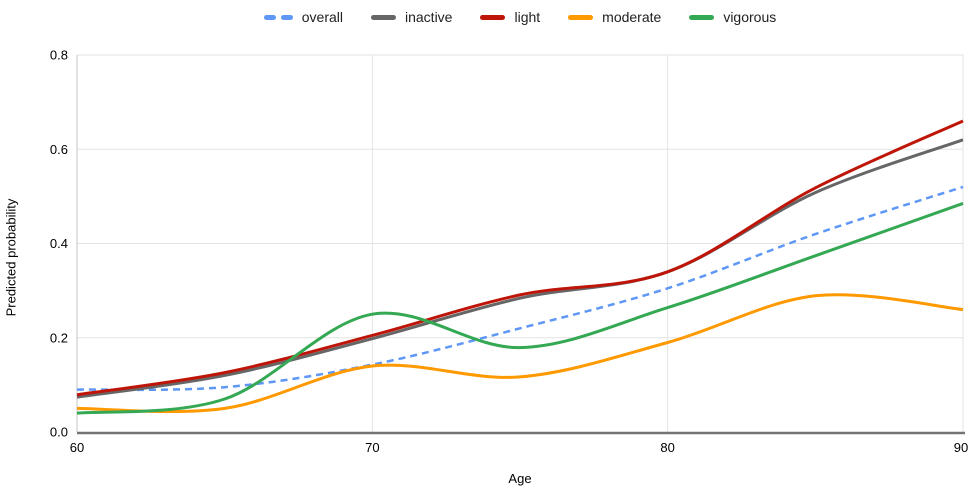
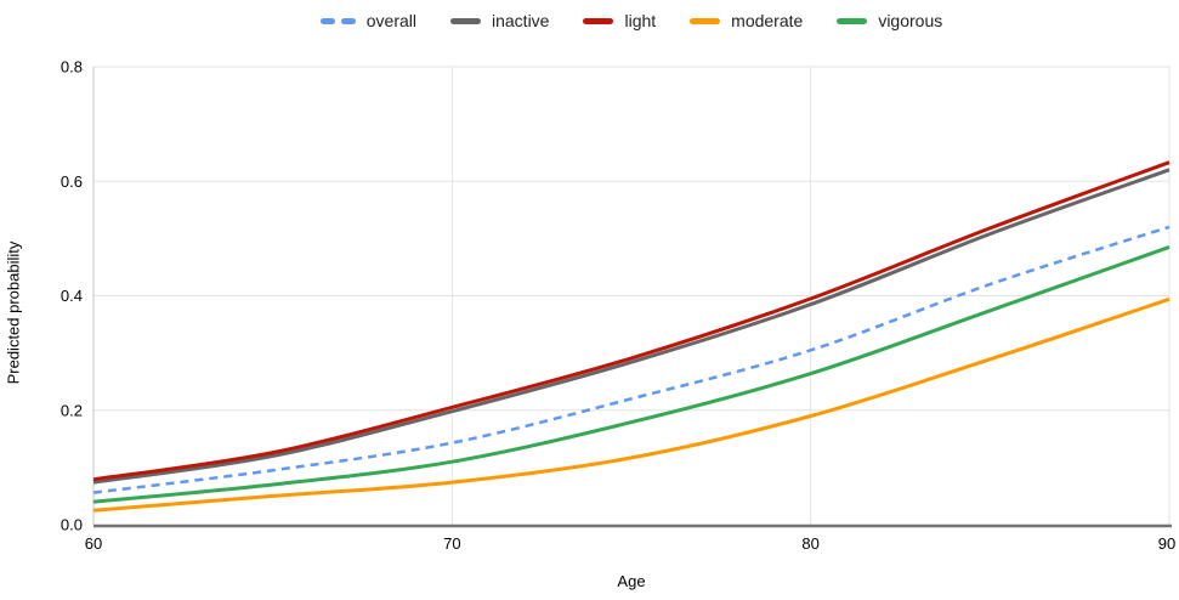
overall/60: 0.09 -> 0.06
moderate/60: 0.05 -> 0.03
moderate/70: 0.14 -> 0.07
vigorous/70: 0.25 -> 0.11
inactive/80: 0.34 -> 0.39
light/80: 0.34 -> 0.40
light/90: 0.66 -> 0.63
moderate/90: 0.26 -> 0.39
